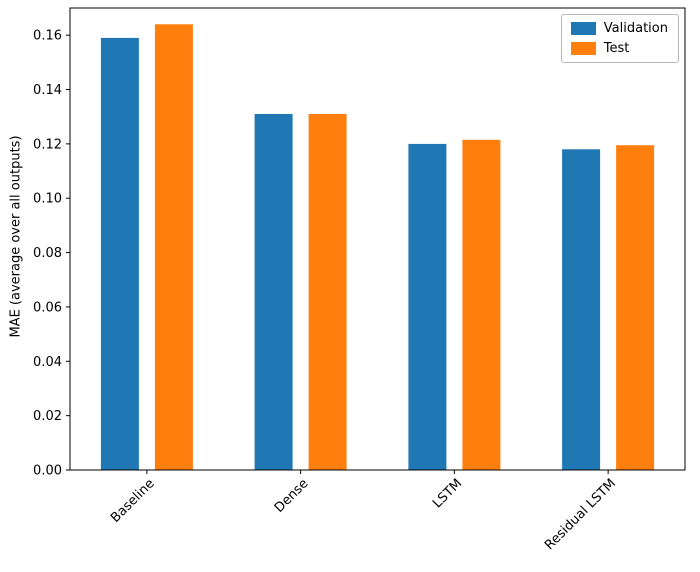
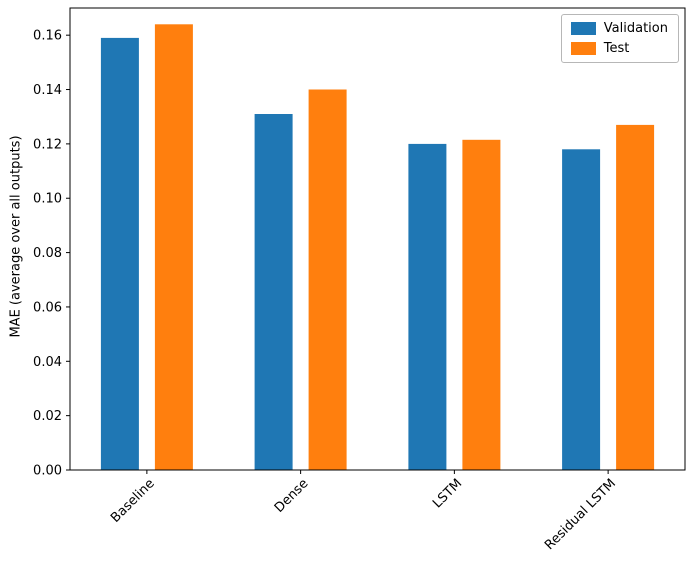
Test/Dense: 0.131 -> 0.140
Test/Residual LSTM: 0.119 -> 0.127
